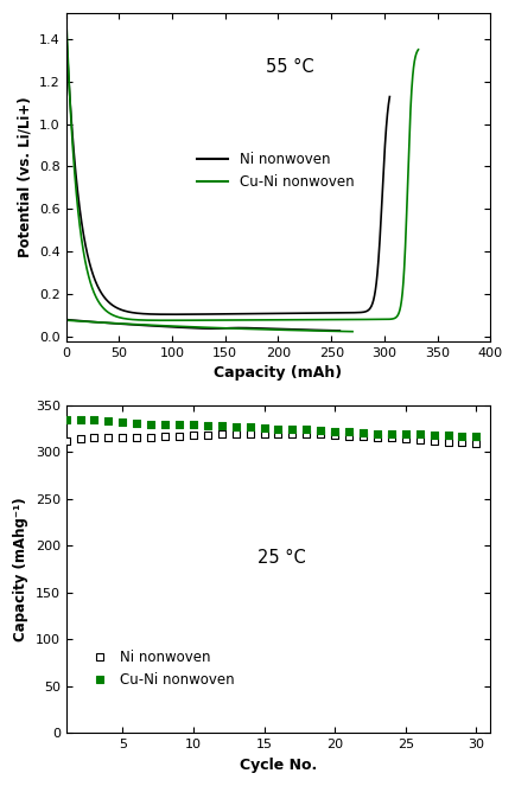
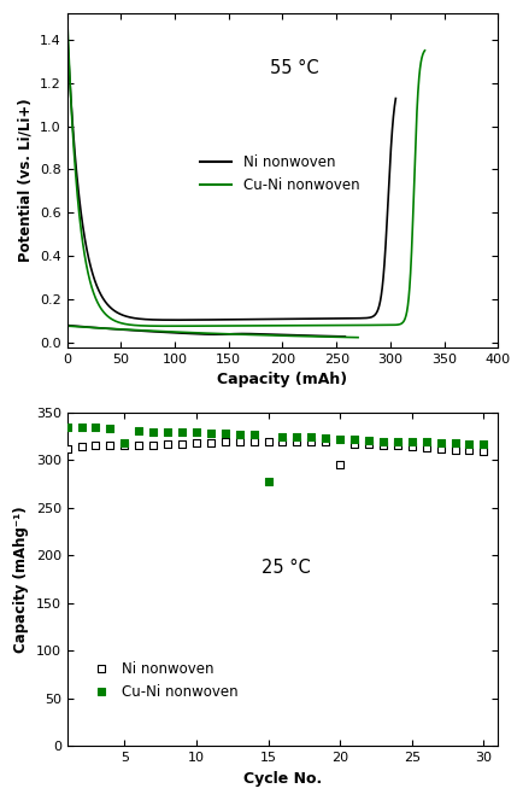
Cu-Ni nonwoven/5: 332 -> 318
Cu-Ni nonwoven/15: 326 -> 278
Ni nonwoven/20: 318 -> 296
